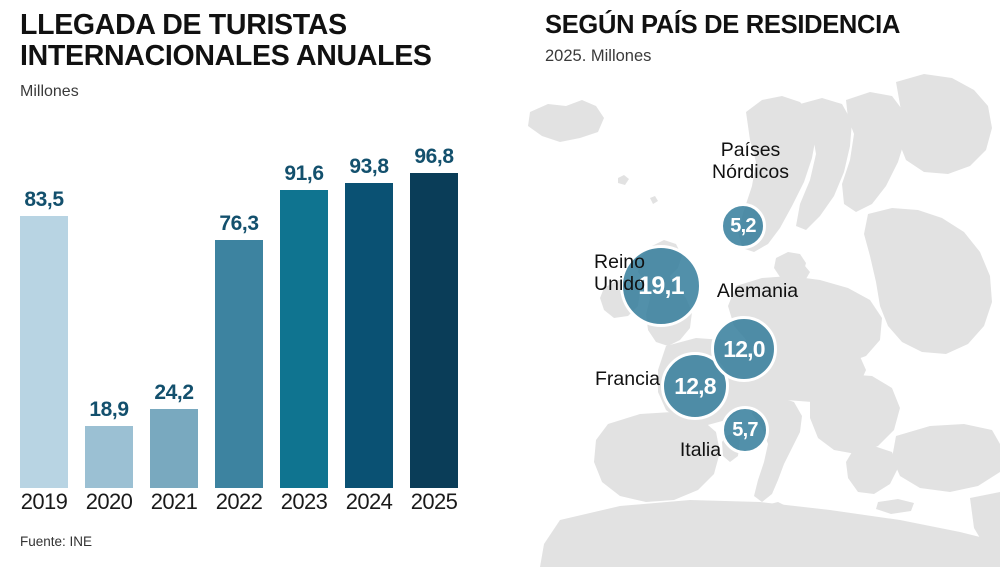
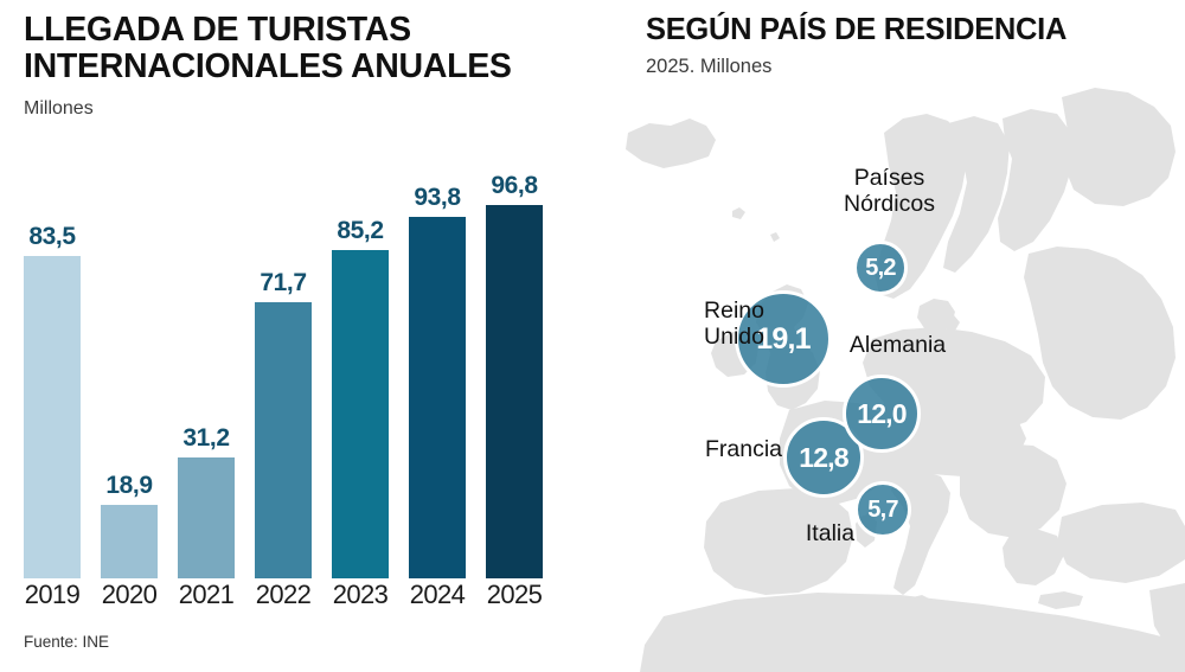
LLEGADA DE TURISTAS INTERNACIONALES ANUALES/2021: 24,2 -> 31,2
LLEGADA DE TURISTAS INTERNACIONALES ANUALES/2022: 76,3 -> 71,7
LLEGADA DE TURISTAS INTERNACIONALES ANUALES/2023: 91,6 -> 85,2
